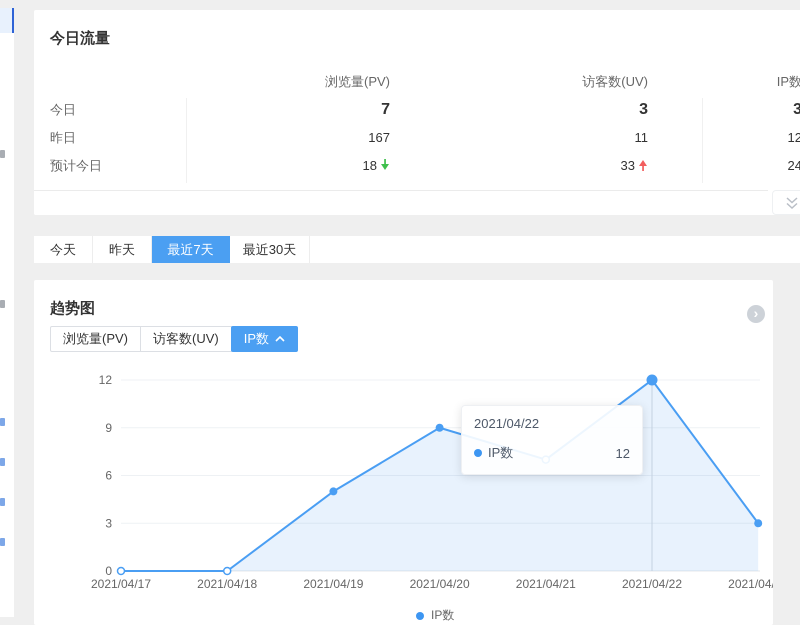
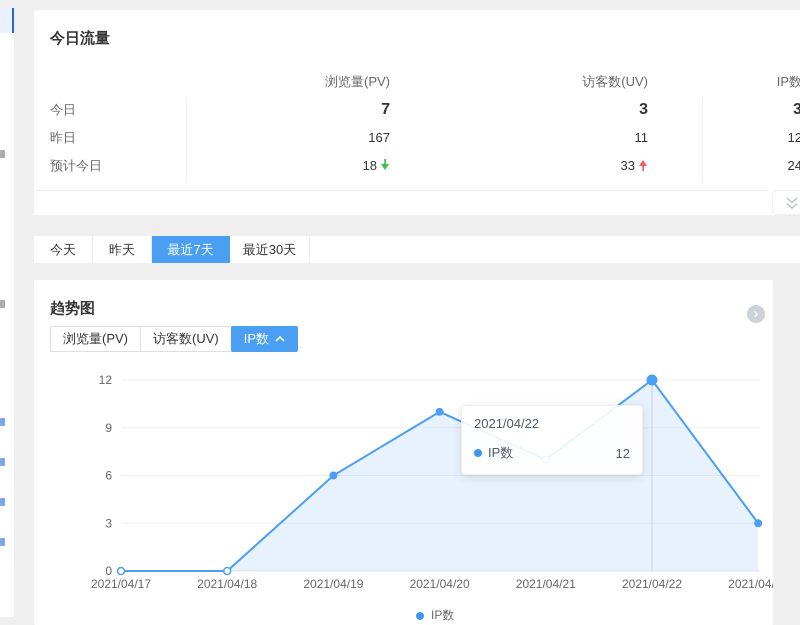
2021/04/19: 5 -> 6
2021/04/20: 9 -> 10
